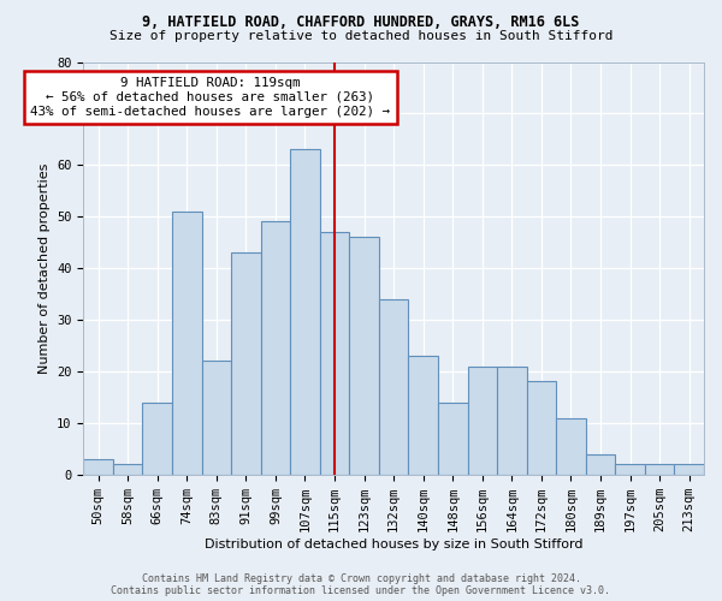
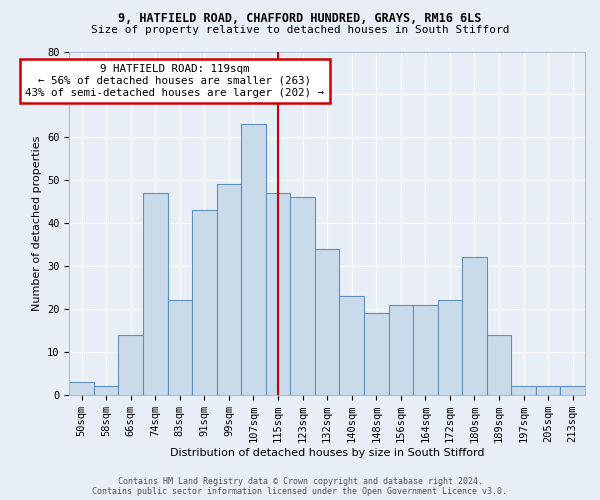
74sqm: 51 -> 47
148sqm: 14 -> 19
172sqm: 18 -> 22
180sqm: 11 -> 32
189sqm: 4 -> 14
